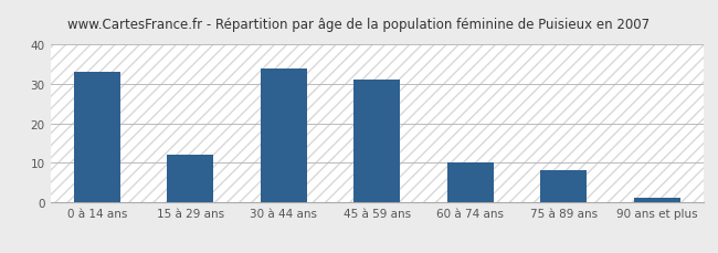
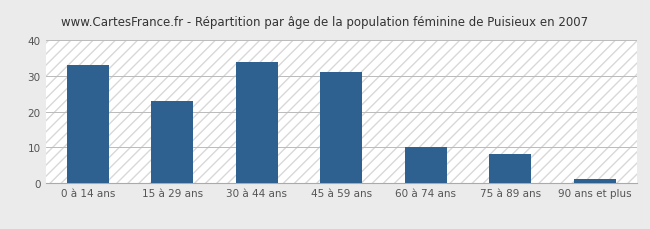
15 à 29 ans: 12 -> 23
